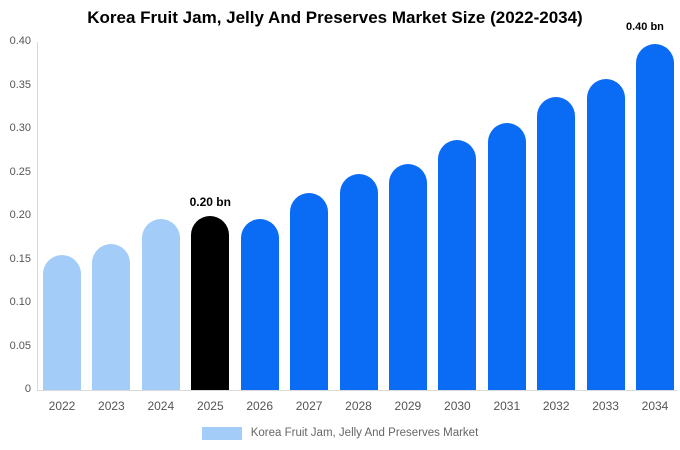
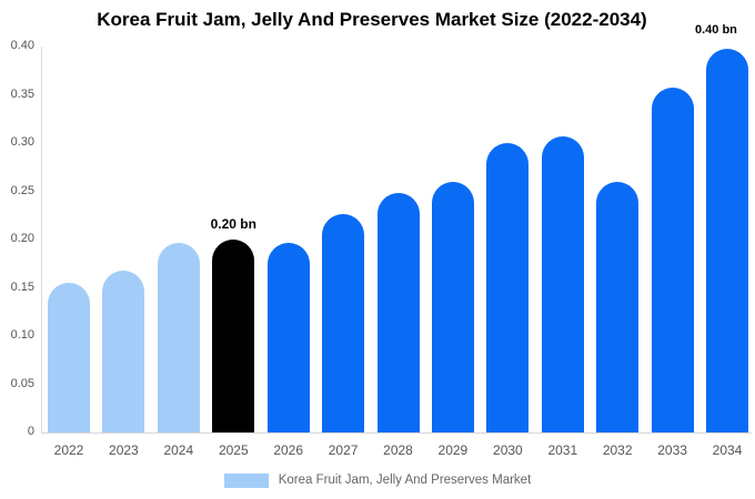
2030: 0.29 -> 0.30
2032: 0.34 -> 0.26
